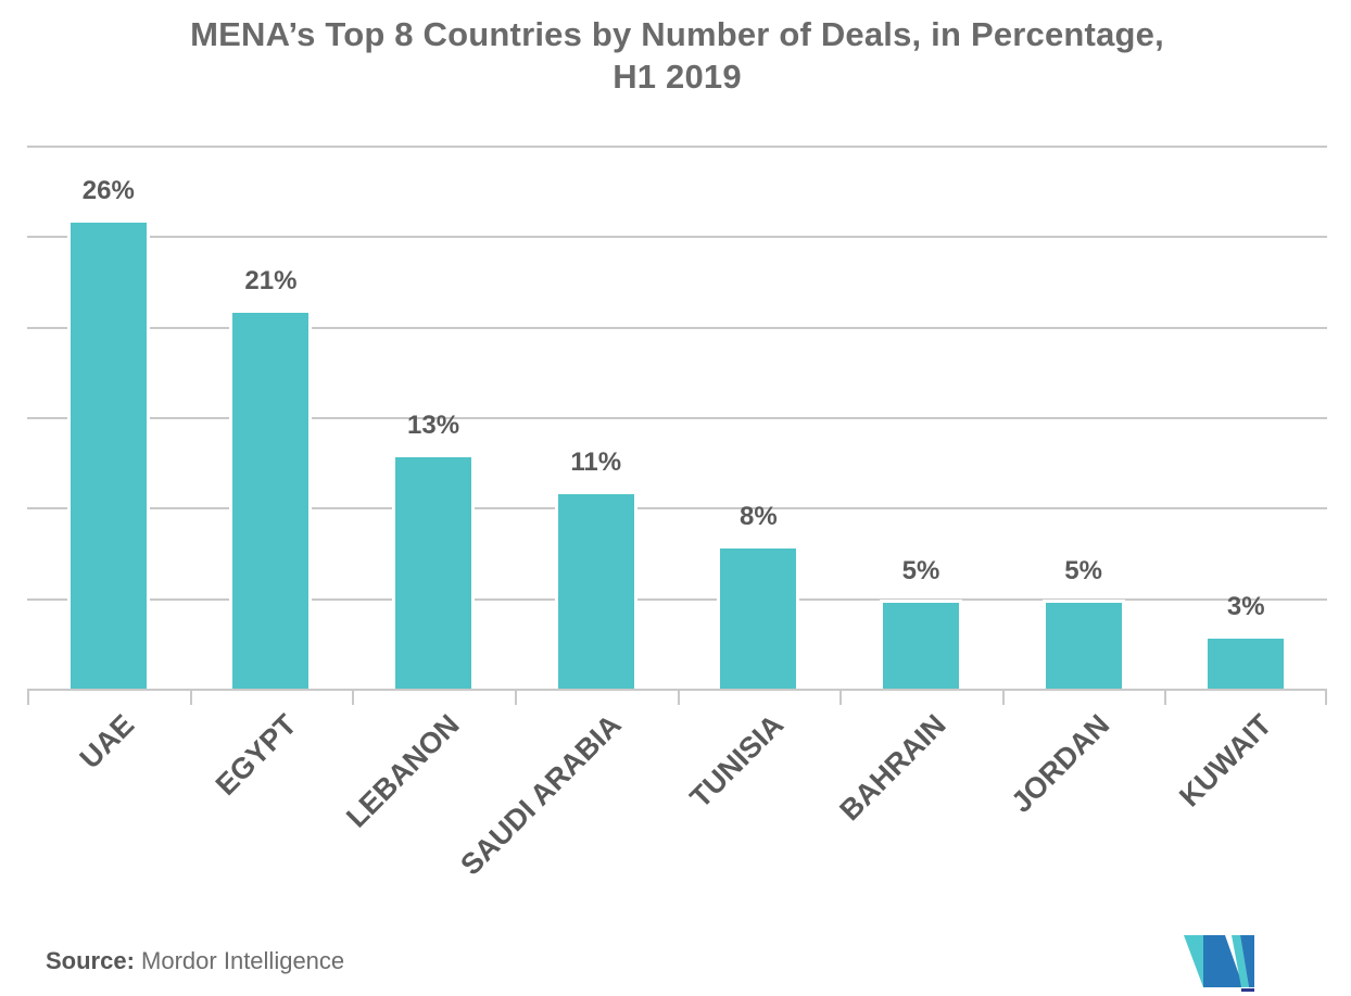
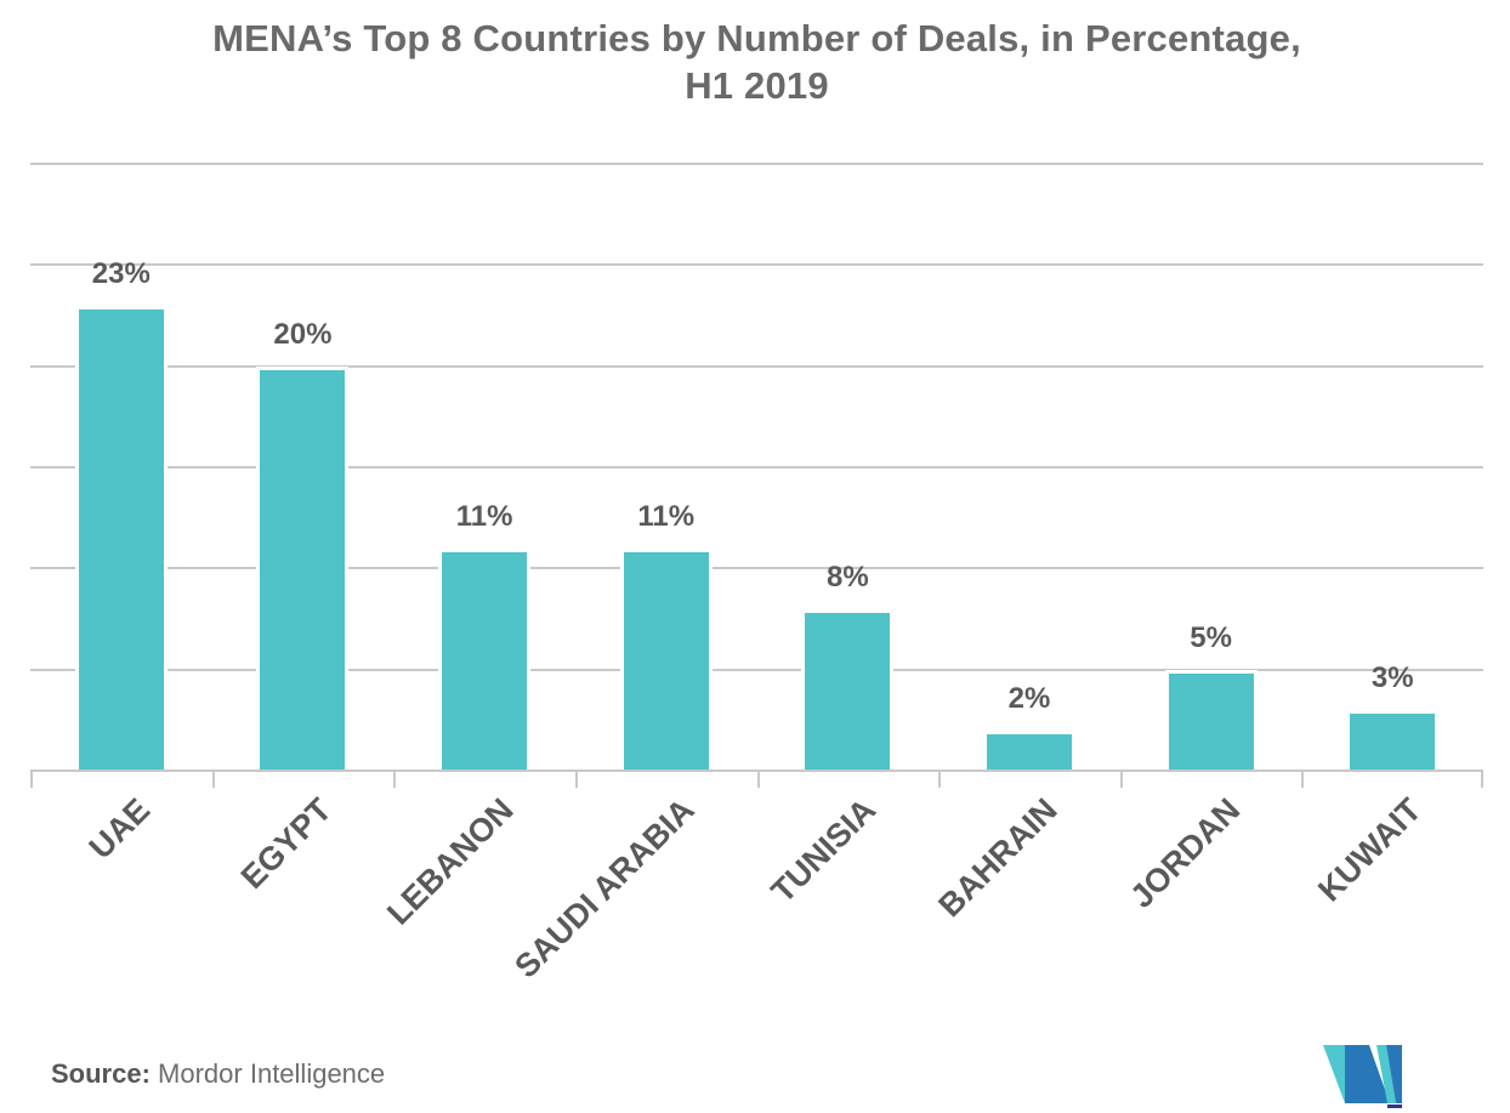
UAE: 26% -> 23%
EGYPT: 21% -> 20%
LEBANON: 13% -> 11%
BAHRAIN: 5% -> 2%
